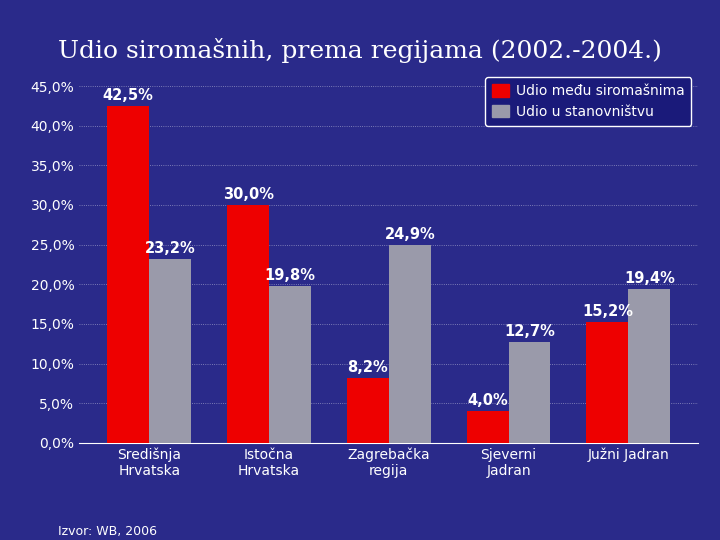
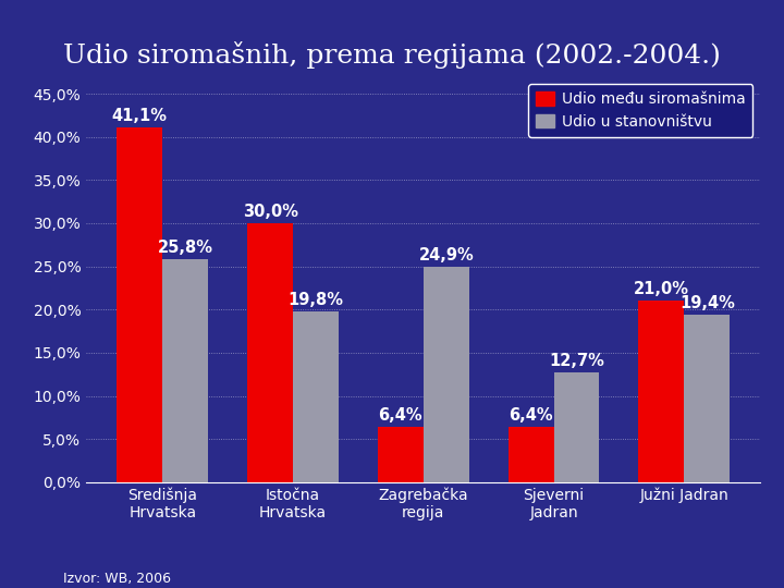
Udio među siromašnima/Središnja Hrvatska: 42,5% -> 41,1%
Udio u stanovništvu/Središnja Hrvatska: 23,2% -> 25,8%
Udio među siromašnima/Zagrebačka regija: 8,2% -> 6,4%
Udio među siromašnima/Sjeverni Jadran: 4,0% -> 6,4%
Udio među siromašnima/Južni Jadran: 15,2% -> 21,0%
